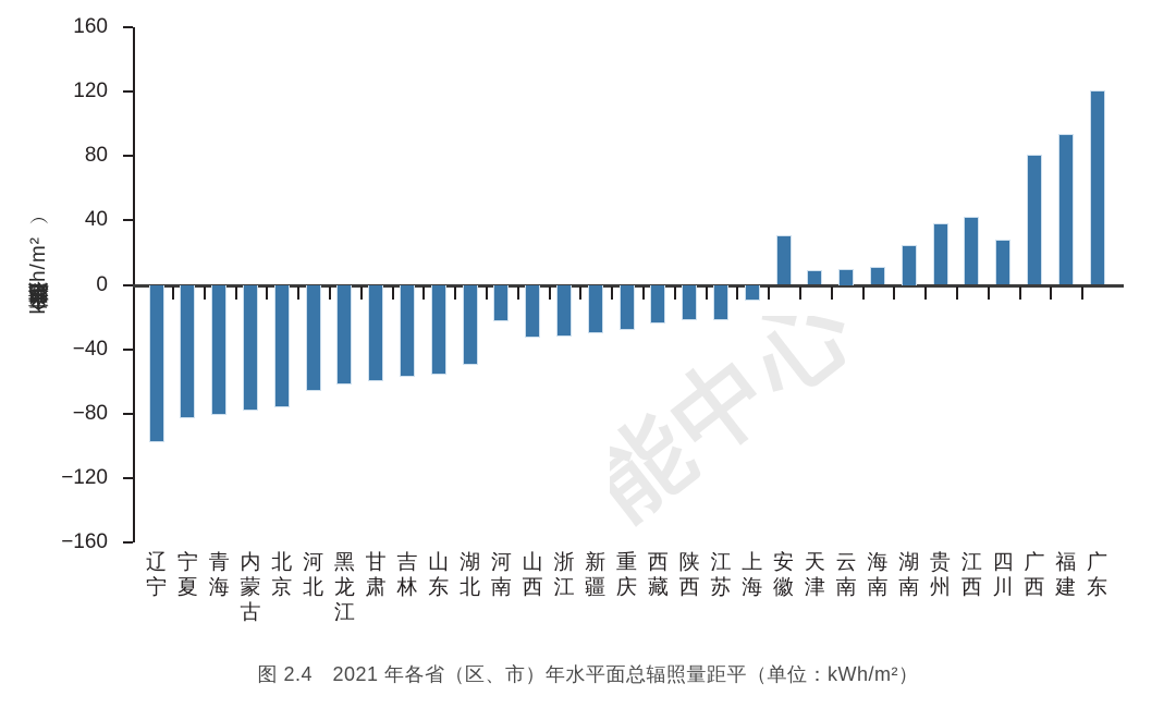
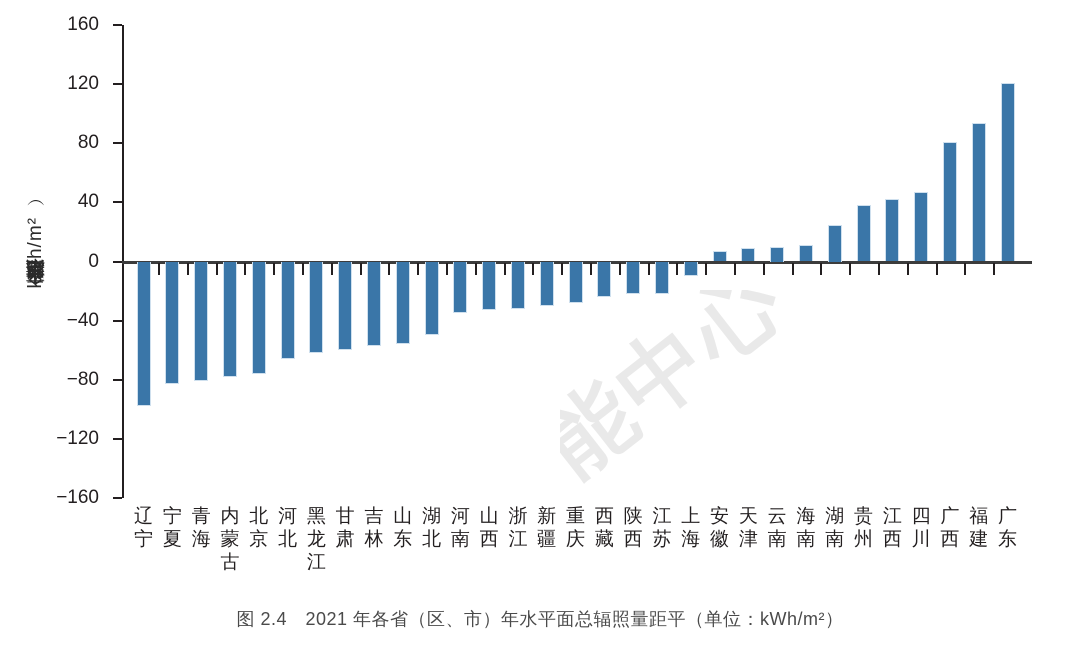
河南: -23 -> -35
安徽: 31 -> 7
四川: 28 -> 47
